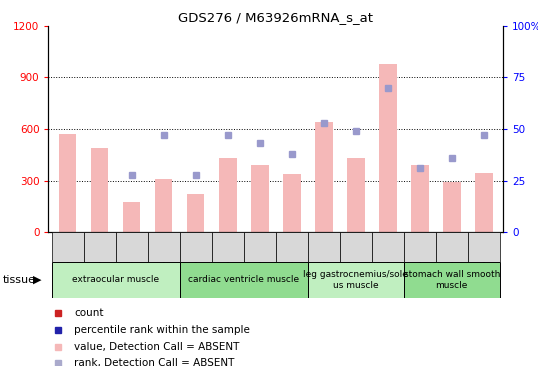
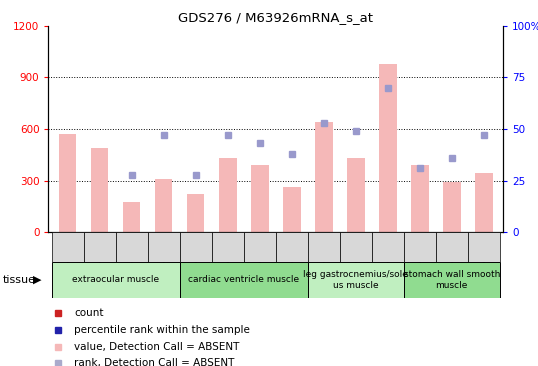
GSM3453: 340 -> 260
